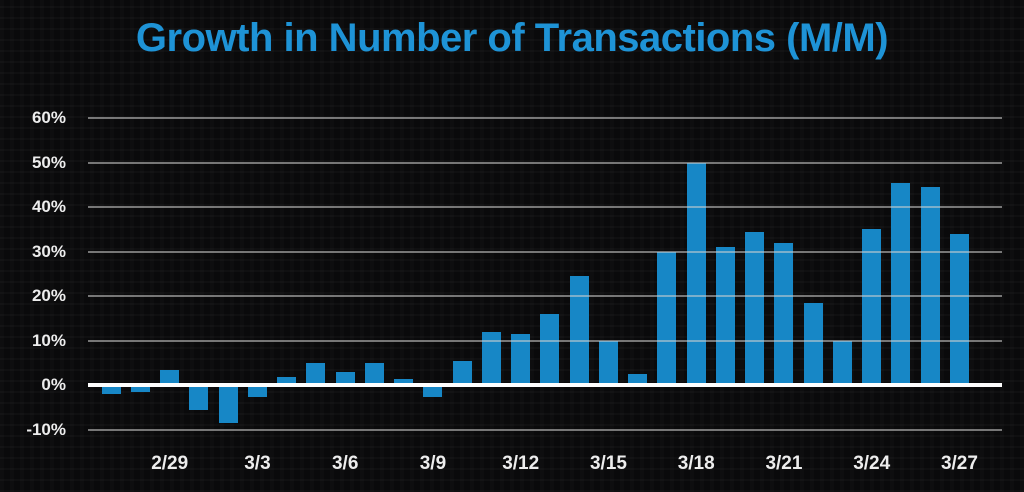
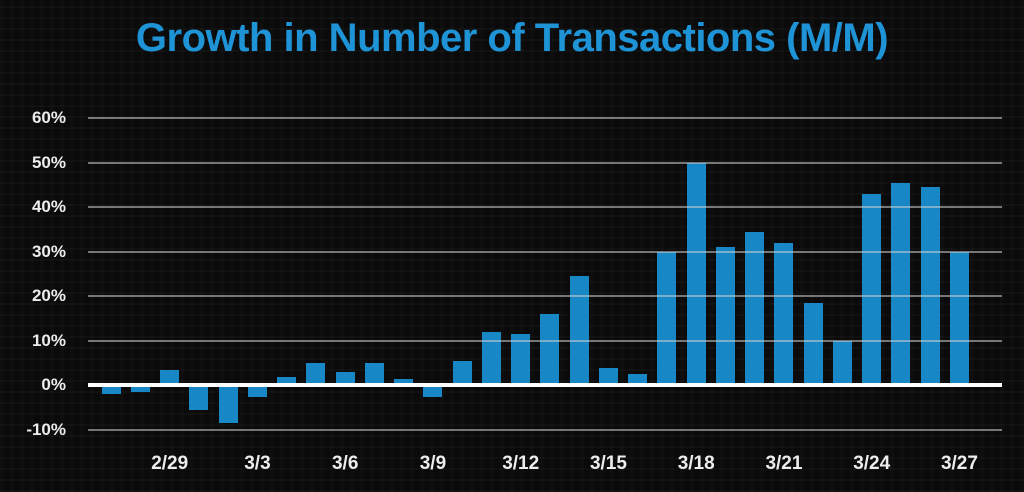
3/15: 10% -> 4%
3/24: 35% -> 43%
3/27: 34% -> 30%
